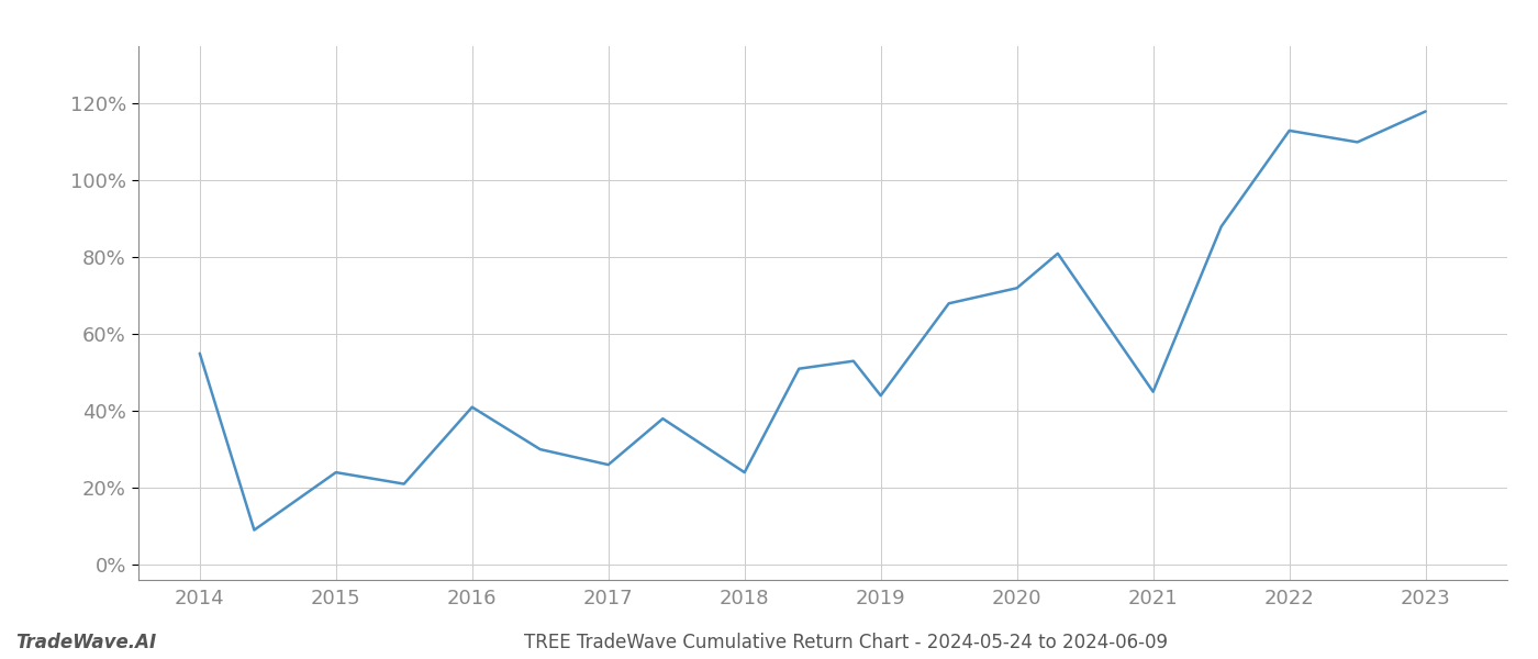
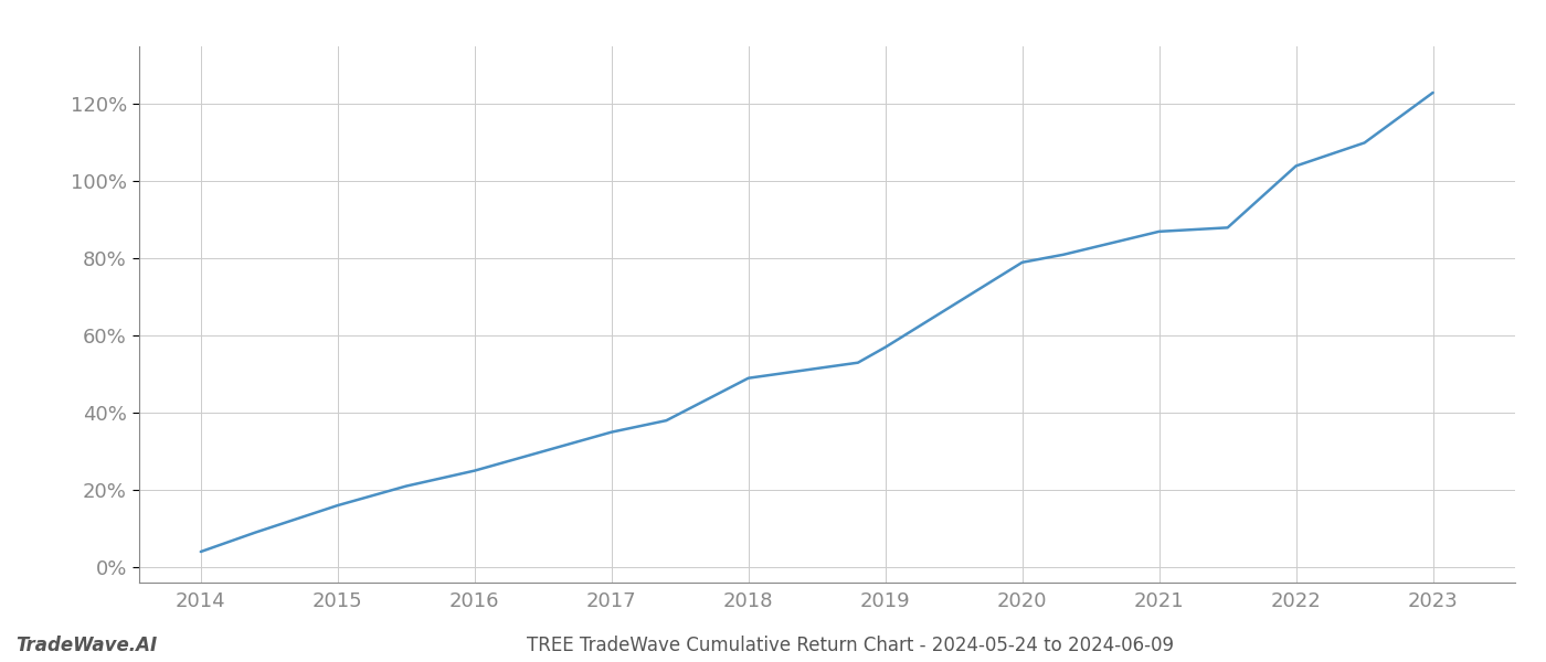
2014: 55% -> 4%
2015: 24% -> 16%
2016: 41% -> 25%
2017: 26% -> 35%
2018: 24% -> 49%
2019: 44% -> 57%
2020: 72% -> 79%
2021: 45% -> 87%
2022: 113% -> 104%
2023: 118% -> 123%
